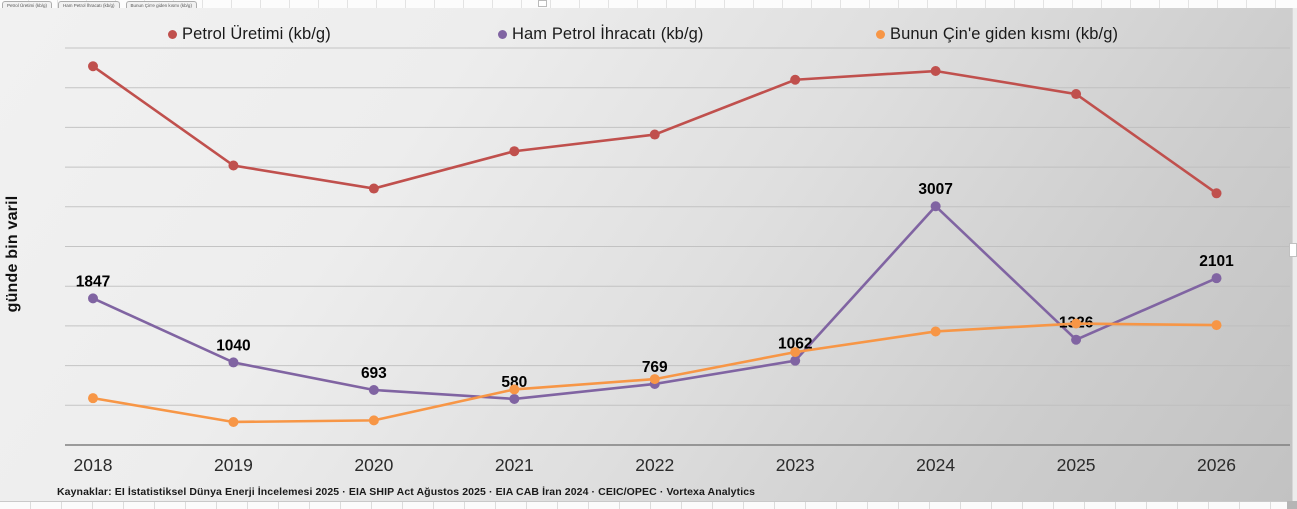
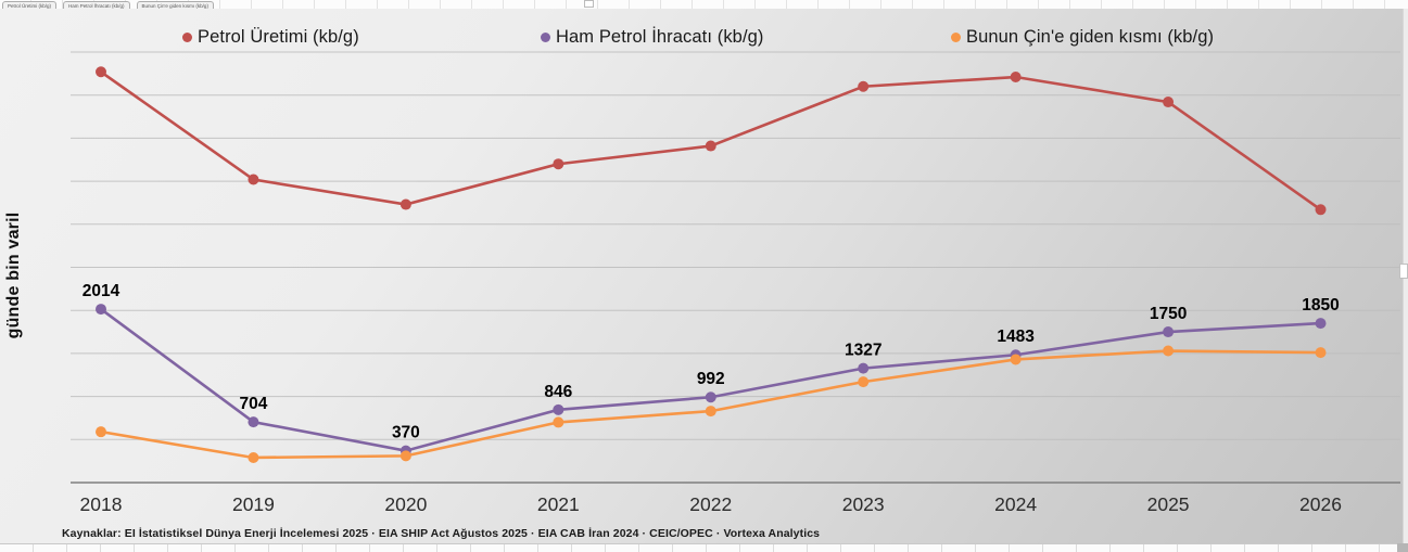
Ham Petrol İhracatı (kb/g)/2018: 1847 -> 2014
Ham Petrol İhracatı (kb/g)/2019: 1040 -> 704
Ham Petrol İhracatı (kb/g)/2020: 693 -> 370
Ham Petrol İhracatı (kb/g)/2021: 580 -> 846
Ham Petrol İhracatı (kb/g)/2022: 769 -> 992
Ham Petrol İhracatı (kb/g)/2023: 1062 -> 1327
Ham Petrol İhracatı (kb/g)/2024: 3007 -> 1483
Ham Petrol İhracatı (kb/g)/2025: 1326 -> 1750
Ham Petrol İhracatı (kb/g)/2026: 2101 -> 1850
